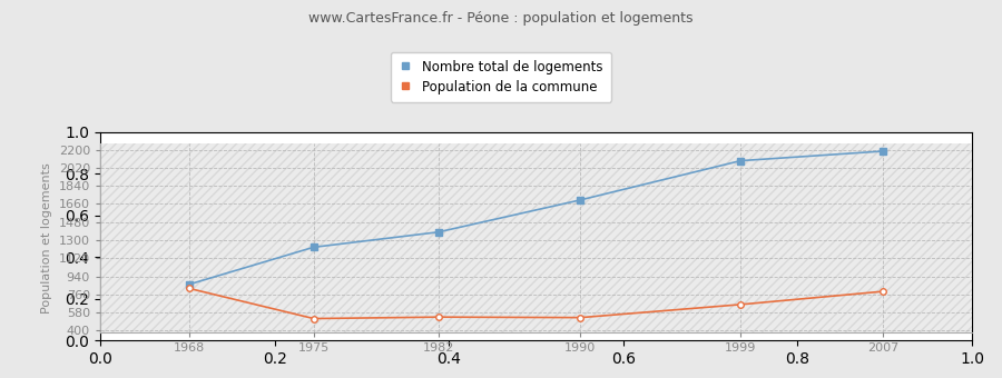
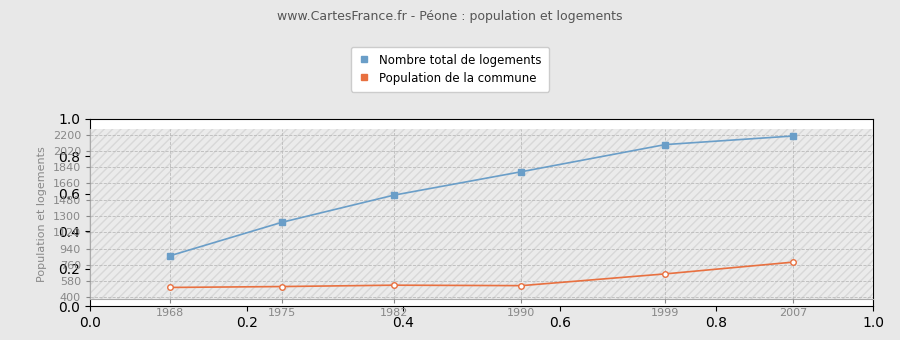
Population de la commune/1968: 820 -> 510
Nombre total de logements/1982: 1380 -> 1530
Nombre total de logements/1990: 1700 -> 1790
